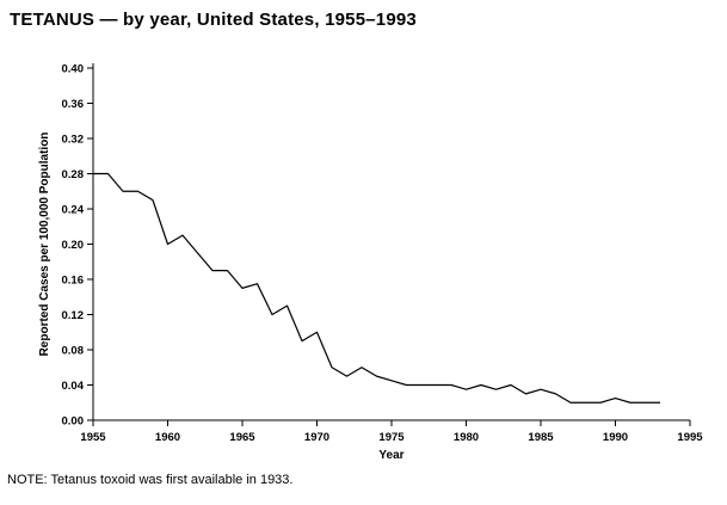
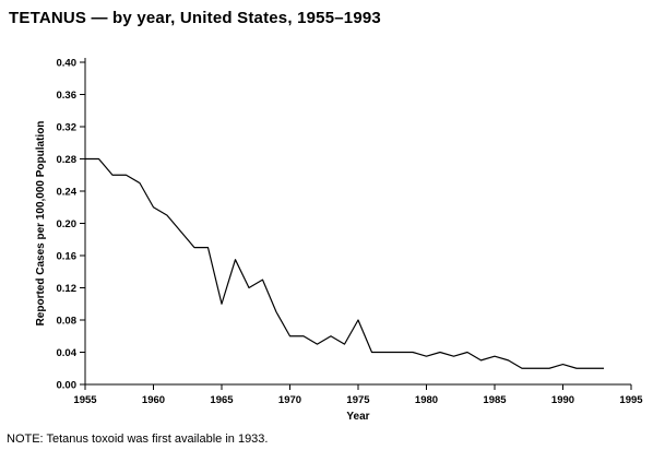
1960: 0.20 -> 0.22
1965: 0.15 -> 0.10
1970: 0.10 -> 0.06
1975: 0.04 -> 0.08
